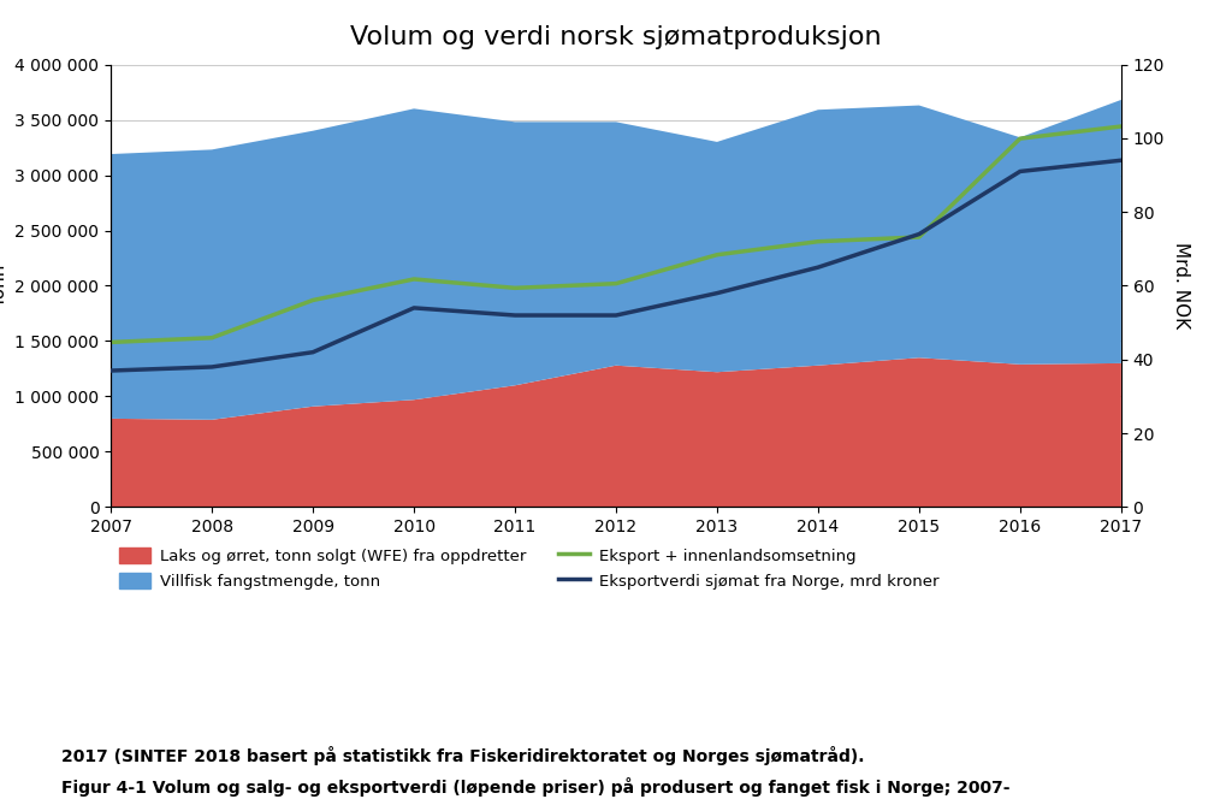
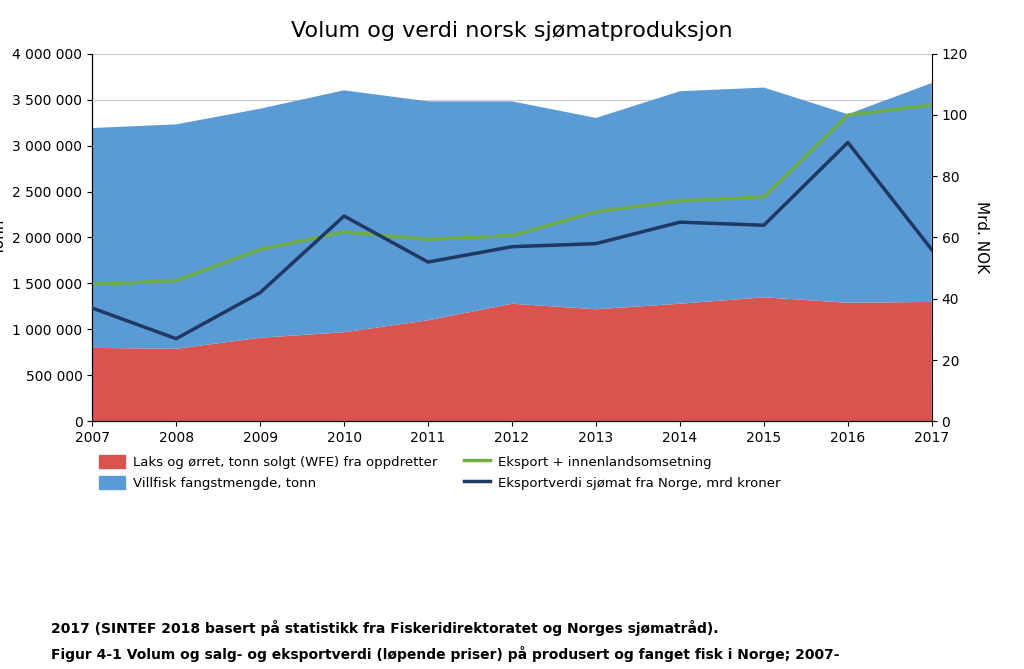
Eksportverdi sjømat fra Norge, mrd kroner/2008: 38 -> 27
Eksportverdi sjømat fra Norge, mrd kroner/2010: 54 -> 67
Eksportverdi sjømat fra Norge, mrd kroner/2012: 52 -> 57
Eksportverdi sjømat fra Norge, mrd kroner/2015: 74 -> 64
Eksportverdi sjømat fra Norge, mrd kroner/2017: 94 -> 56
